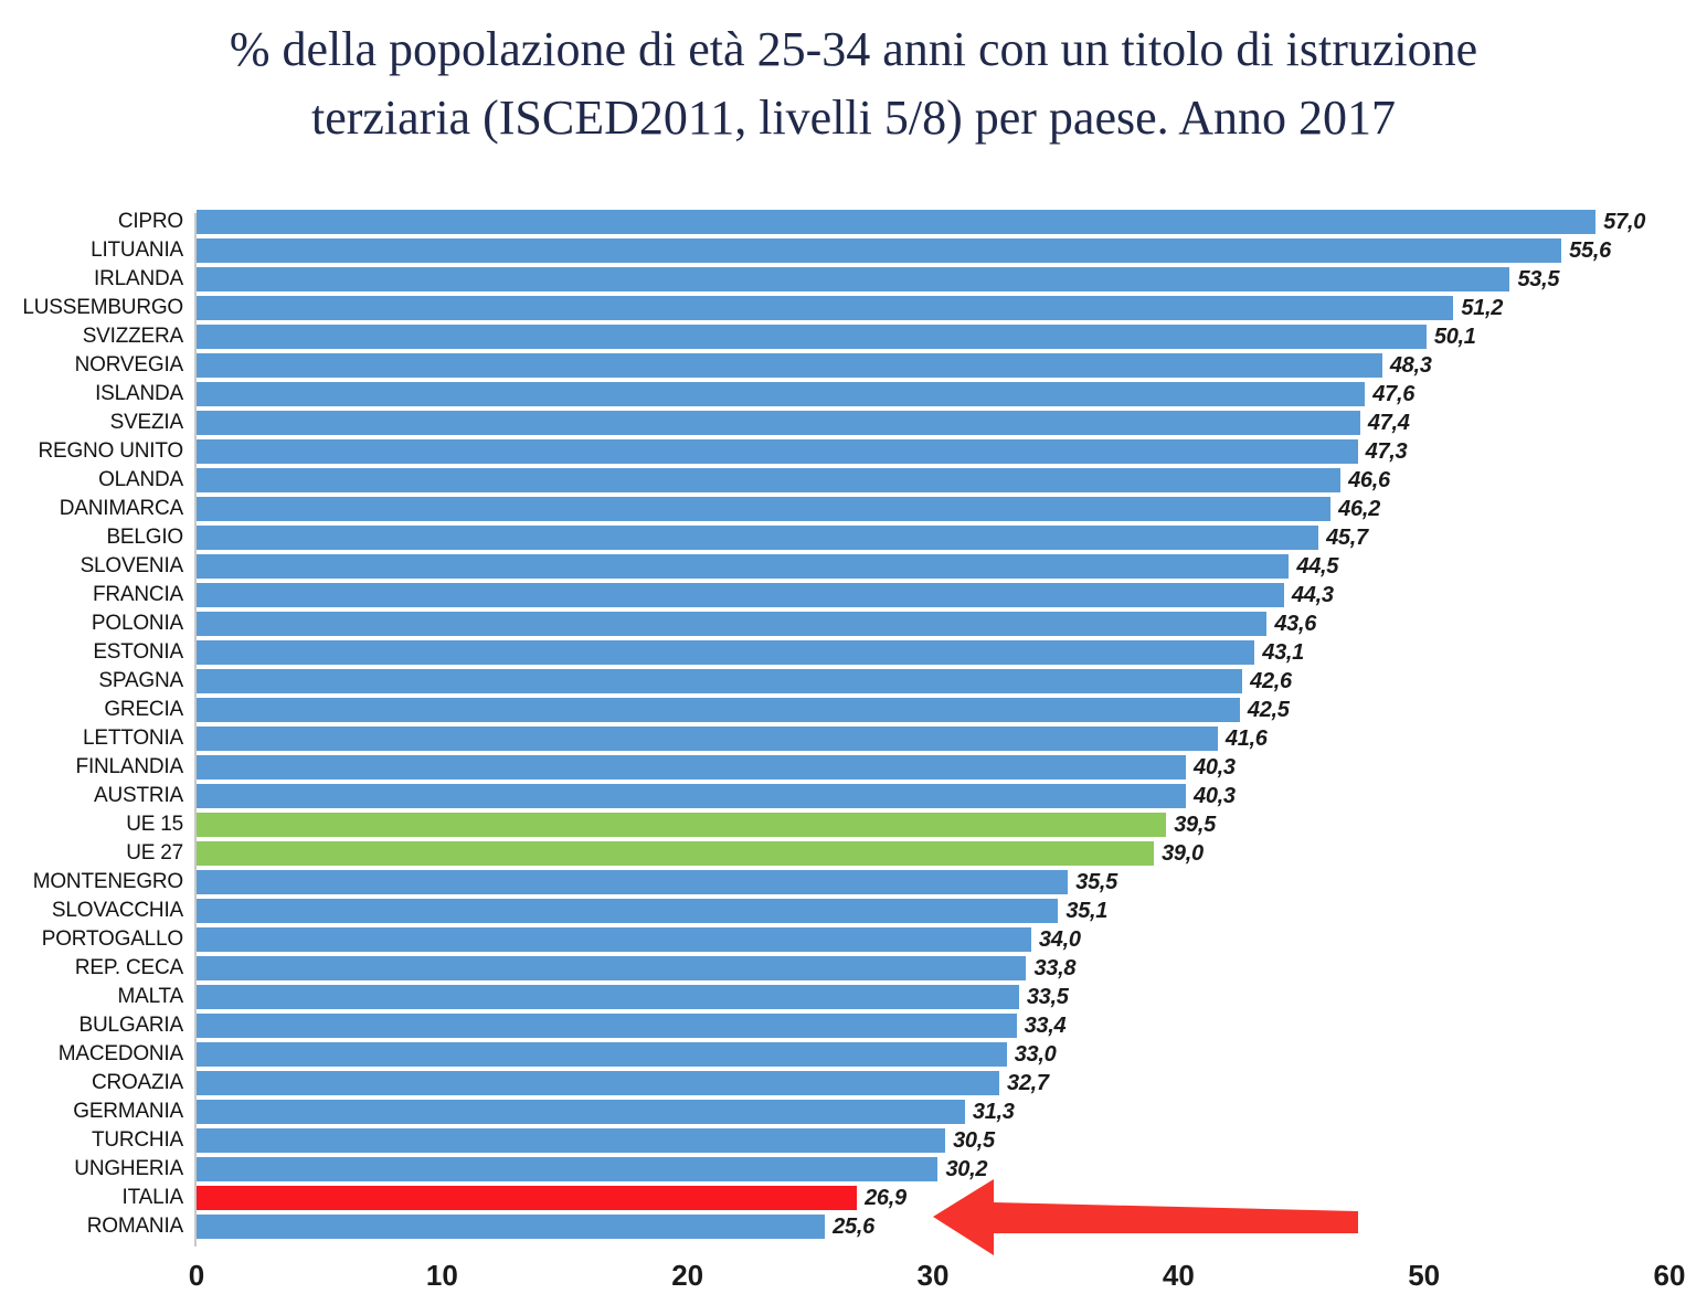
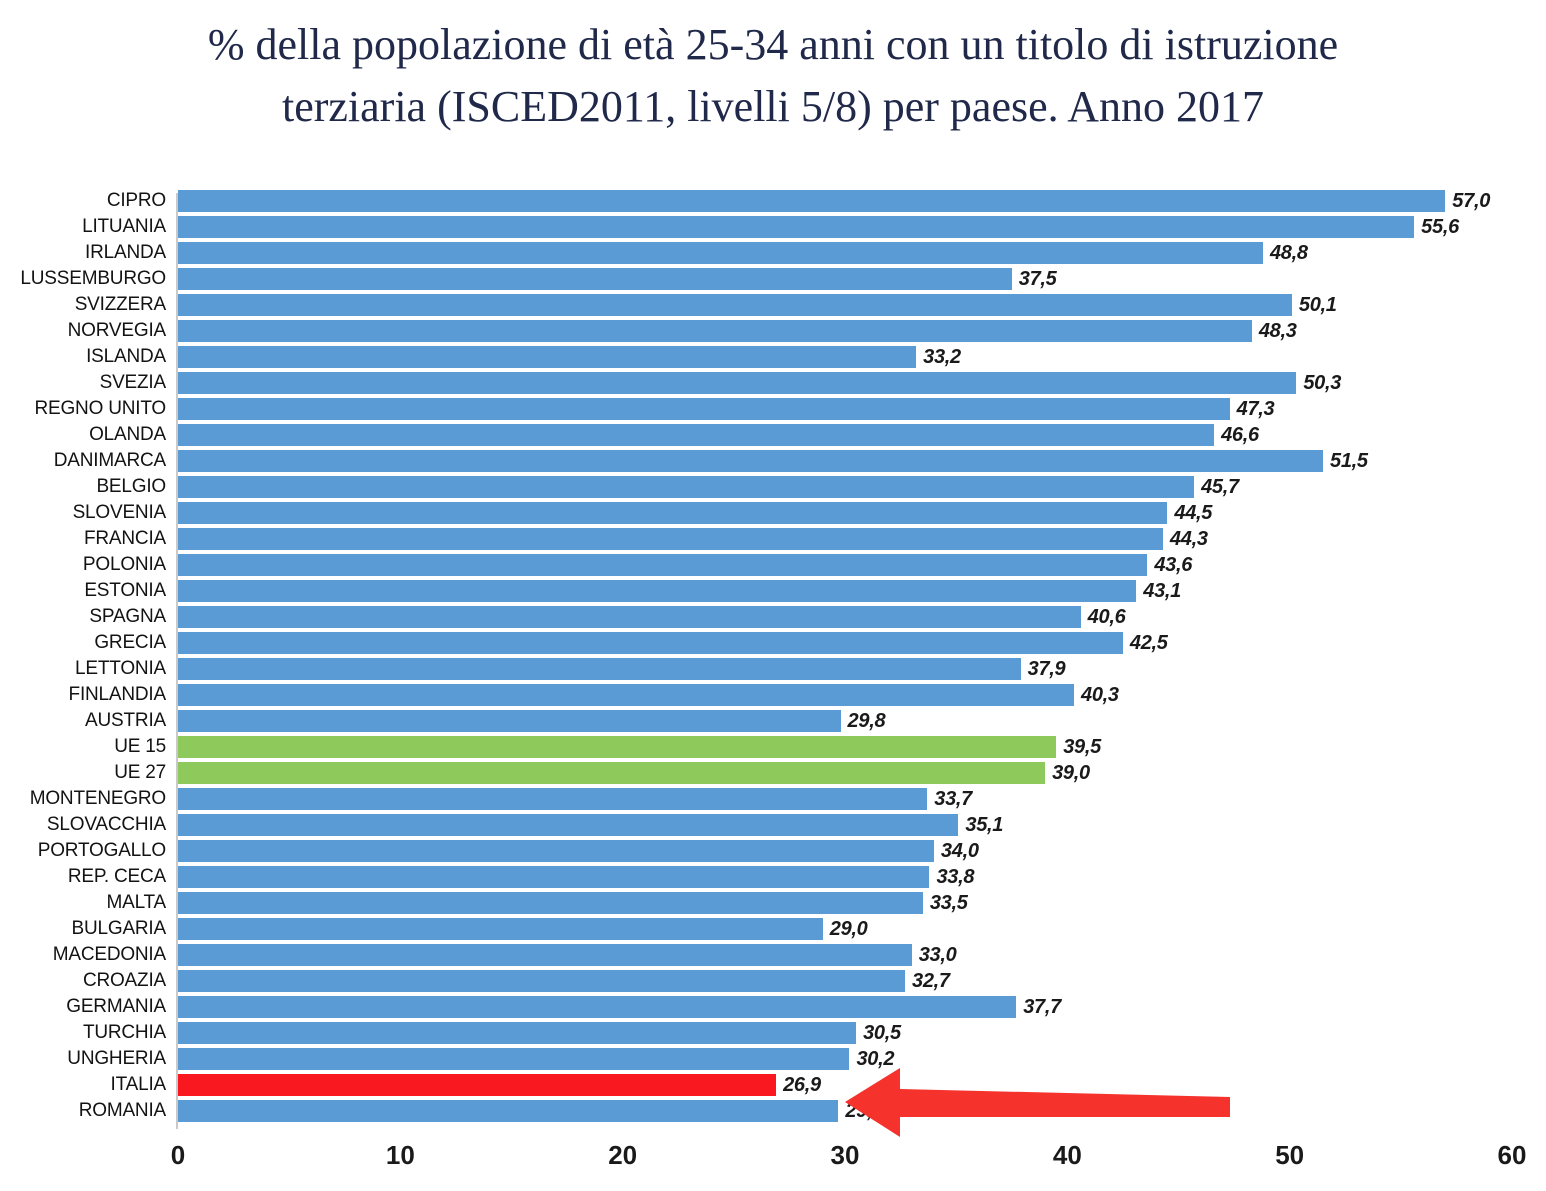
IRLANDA: 53,5 -> 48,8
LUSSEMBURGO: 51,2 -> 37,5
ISLANDA: 47,6 -> 33,2
SVEZIA: 47,4 -> 50,3
DANIMARCA: 46,2 -> 51,5
SPAGNA: 42,6 -> 40,6
LETTONIA: 41,6 -> 37,9
AUSTRIA: 40,3 -> 29,8
MONTENEGRO: 35,5 -> 33,7
BULGARIA: 33,4 -> 29,0
GERMANIA: 31,3 -> 37,7
ROMANIA: 25,6 -> 29,7
